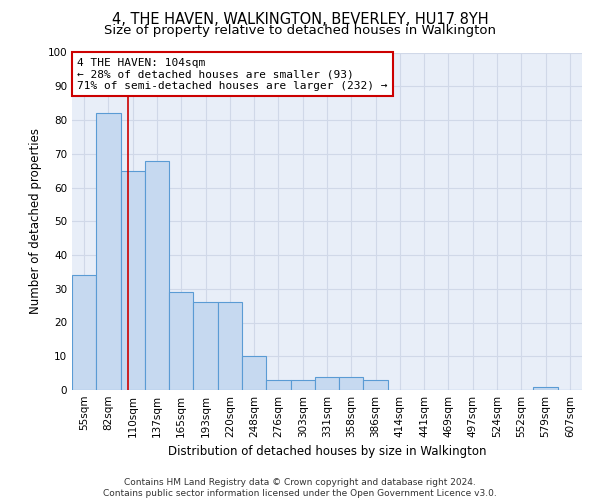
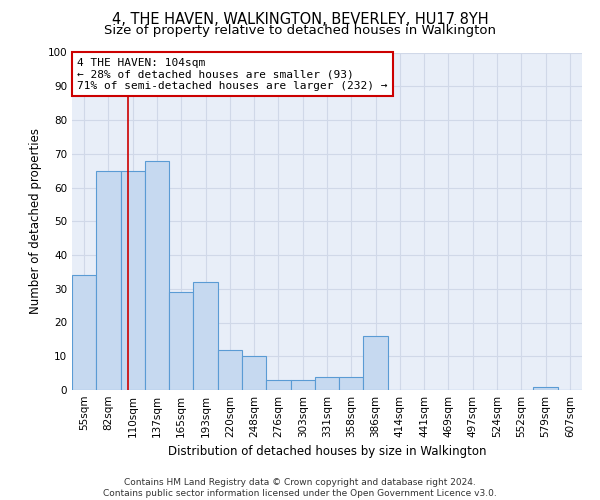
82sqm: 82 -> 65
193sqm: 26 -> 32
220sqm: 26 -> 12
386sqm: 3 -> 16
